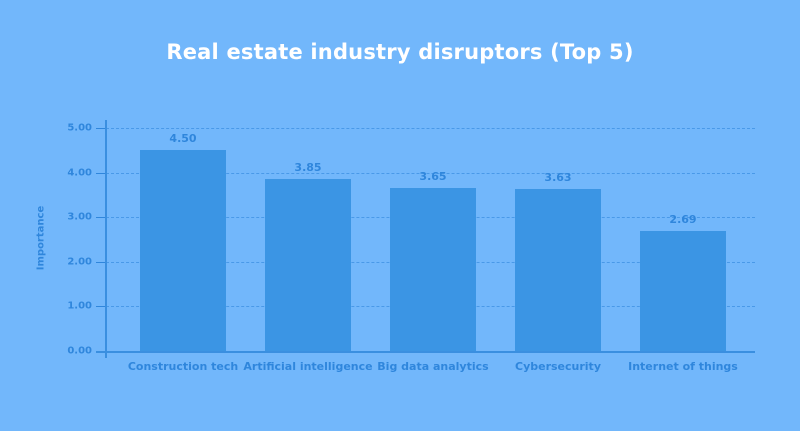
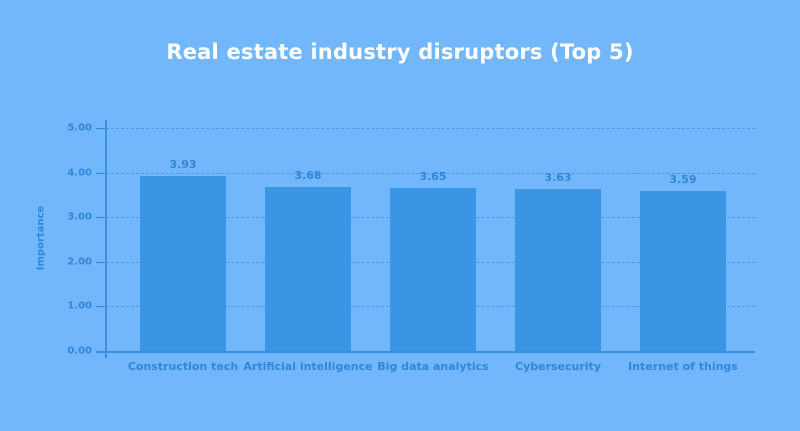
Construction tech: 4.50 -> 3.93
Artificial intelligence: 3.85 -> 3.68
Internet of things: 2.69 -> 3.59
